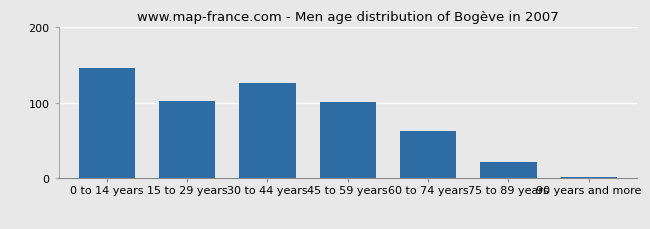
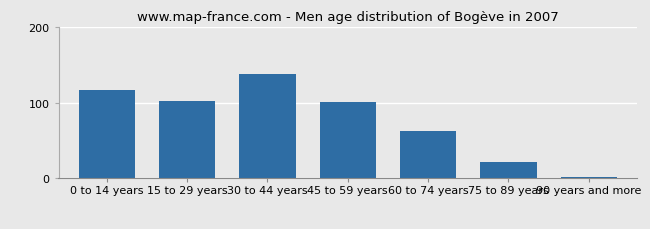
0 to 14 years: 146 -> 117
30 to 44 years: 126 -> 137
